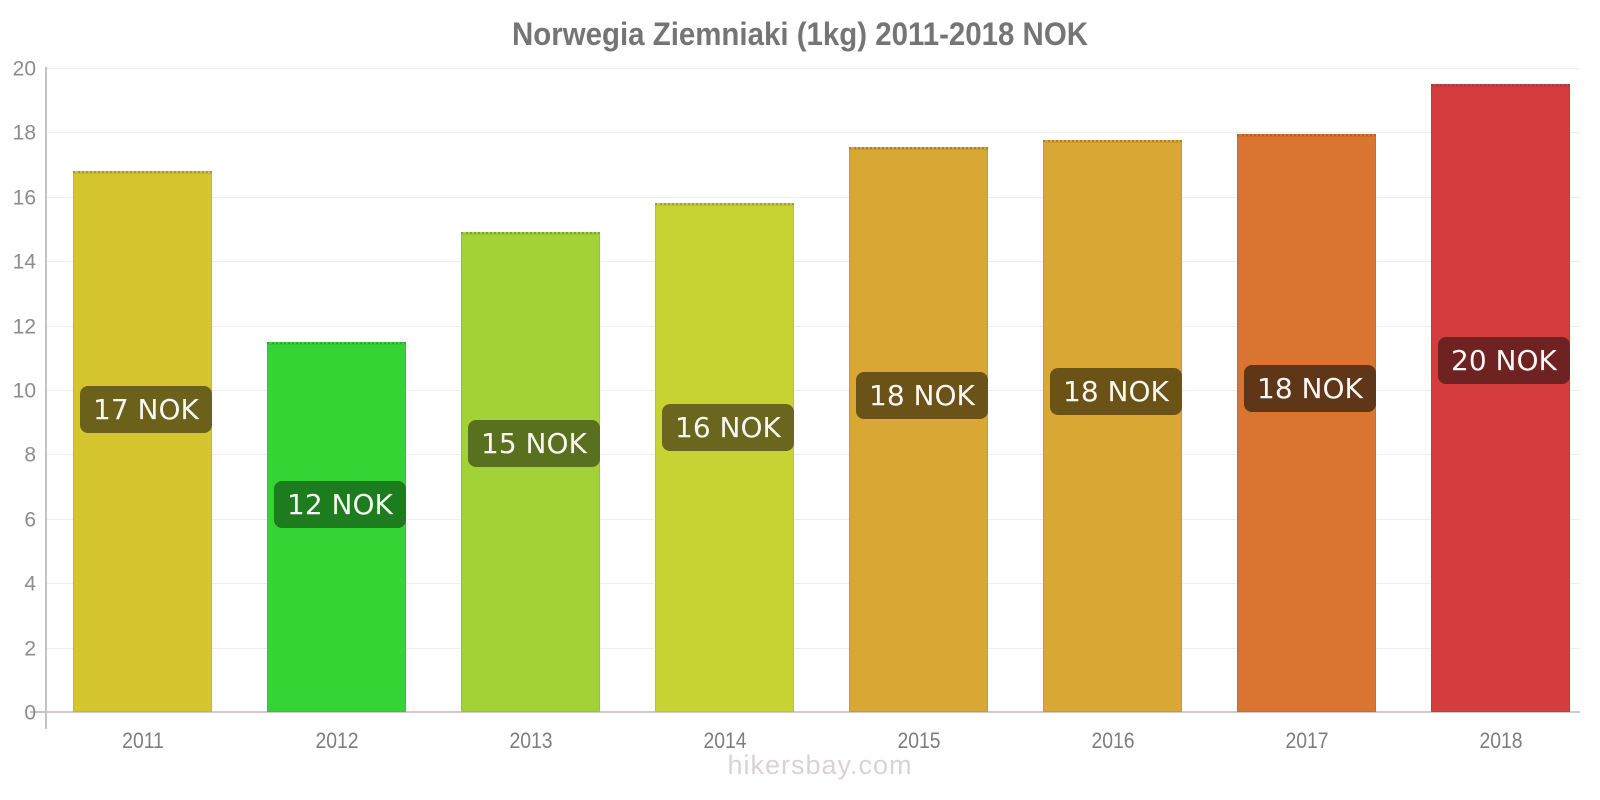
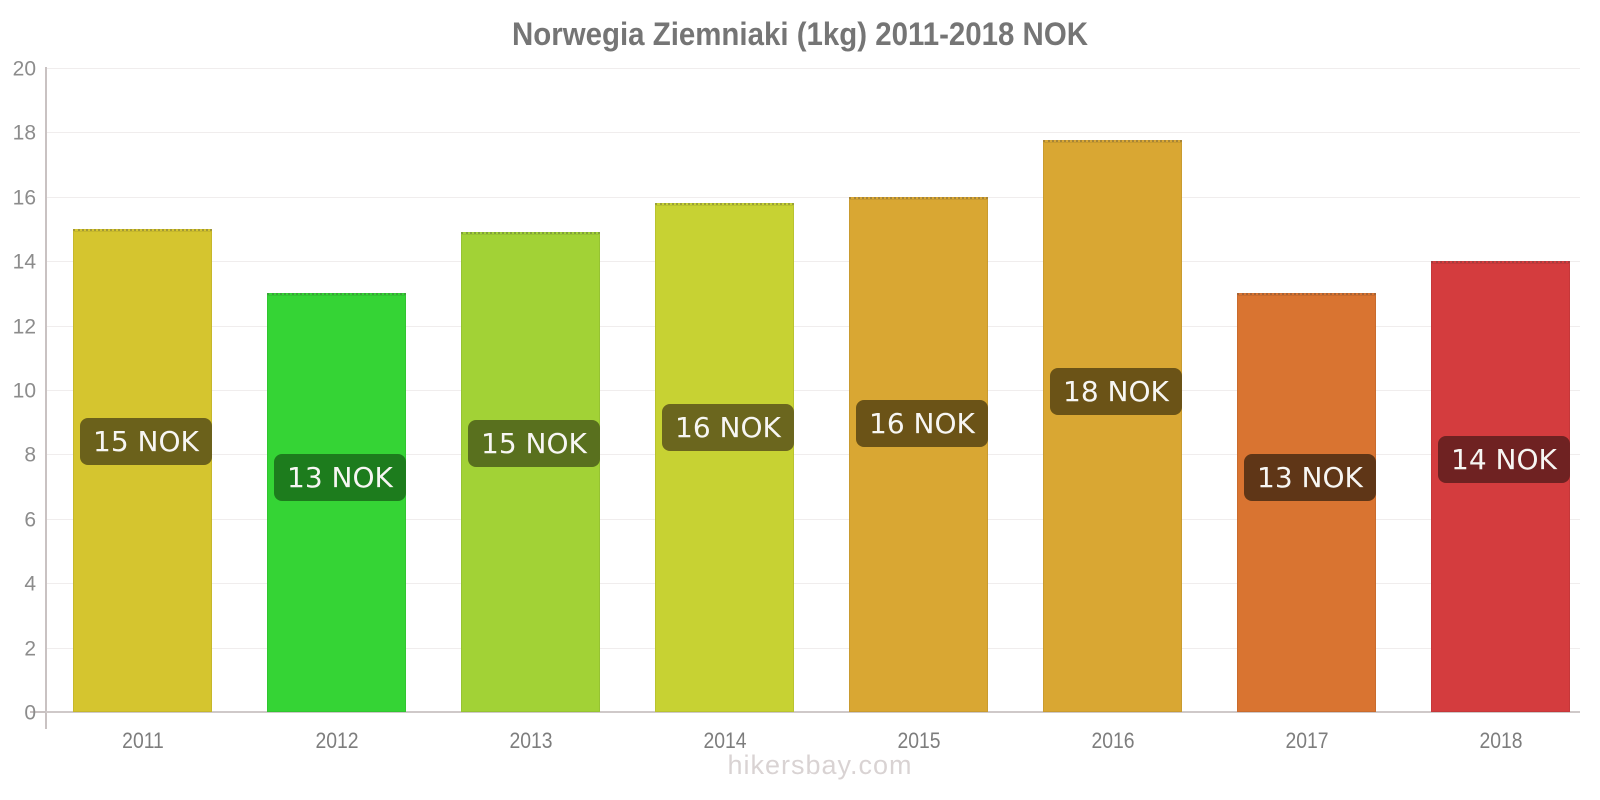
2011: 17 -> 15
2012: 12 -> 13
2015: 18 -> 16
2017: 18 -> 13
2018: 20 -> 14
